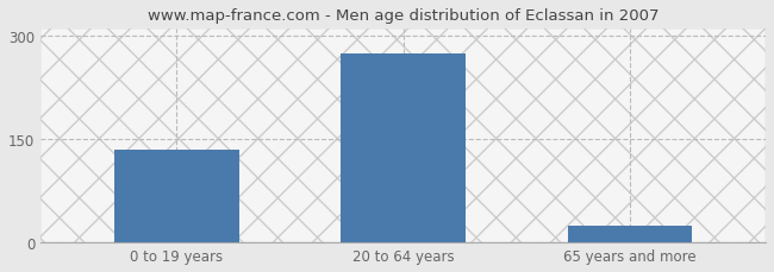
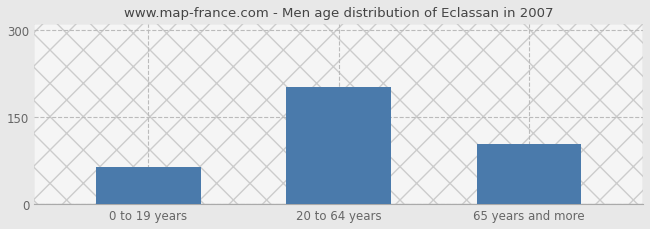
0 to 19 years: 135 -> 64
20 to 64 years: 275 -> 202
65 years and more: 25 -> 104
